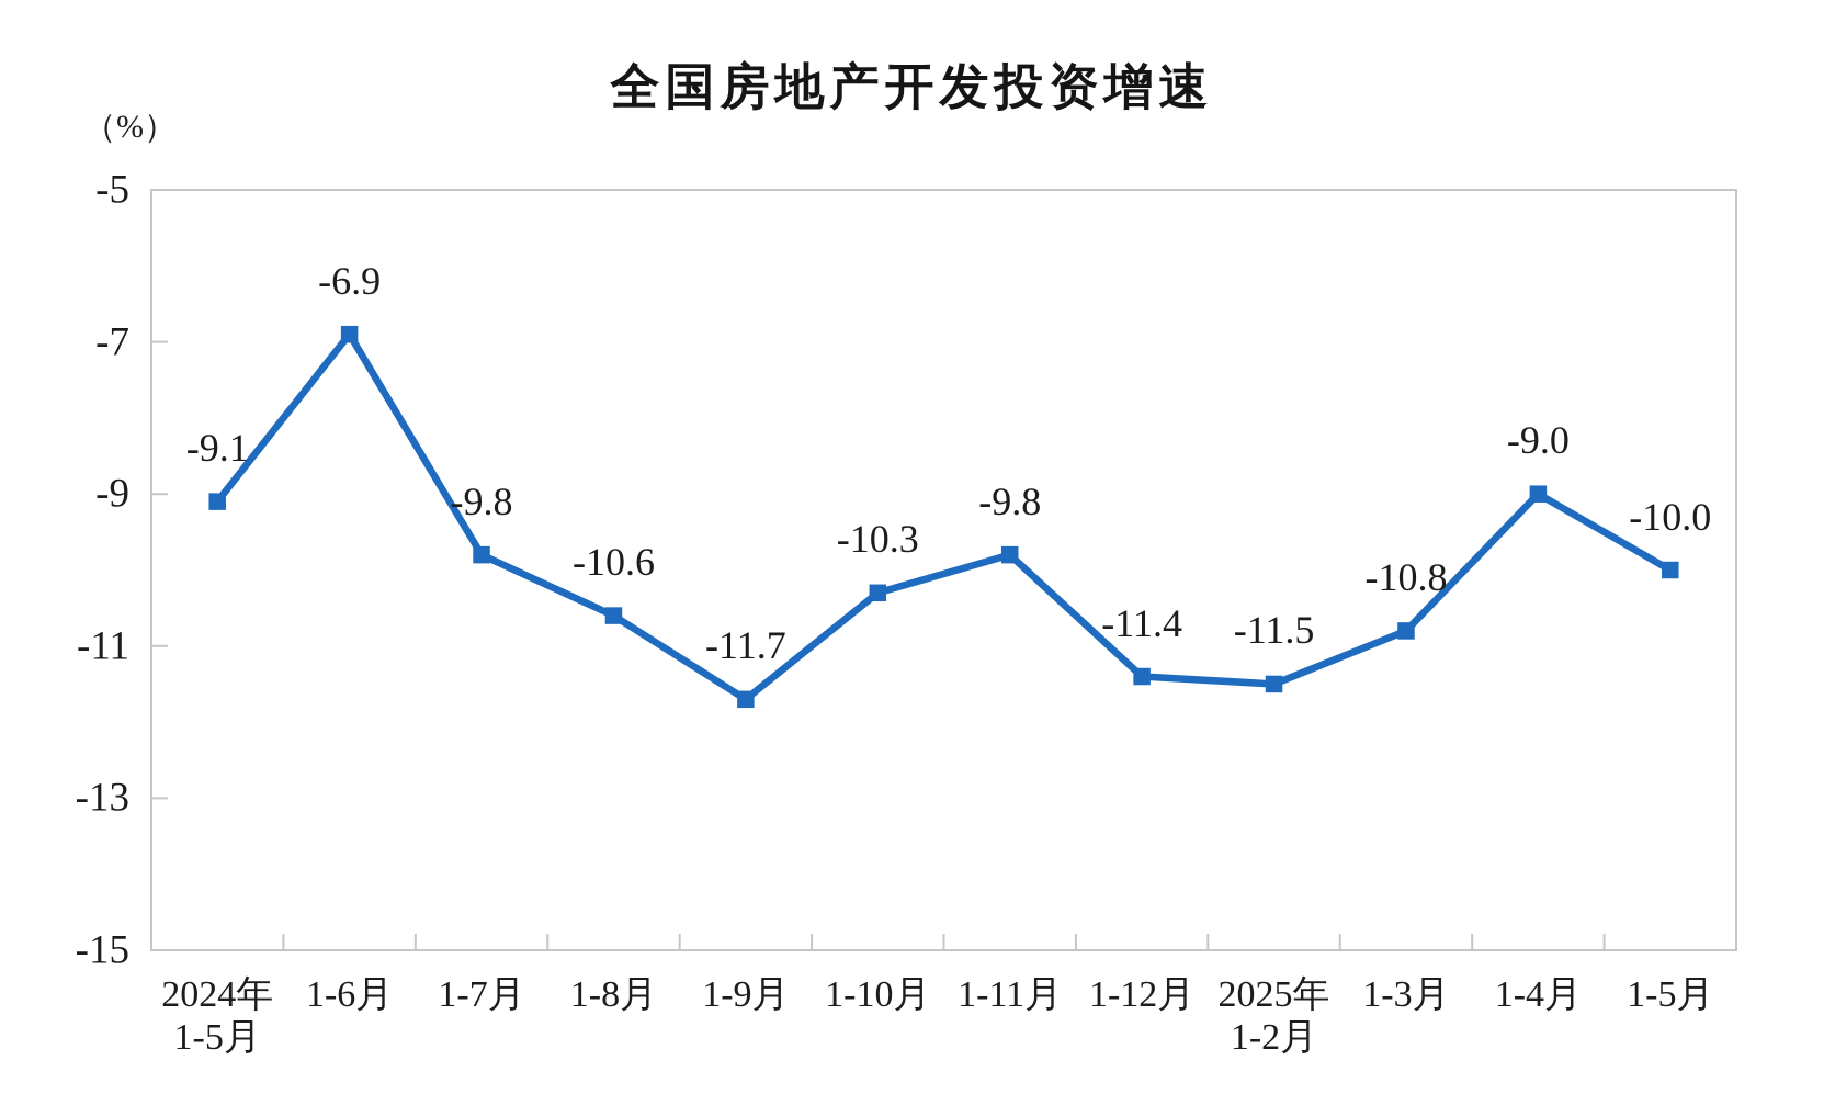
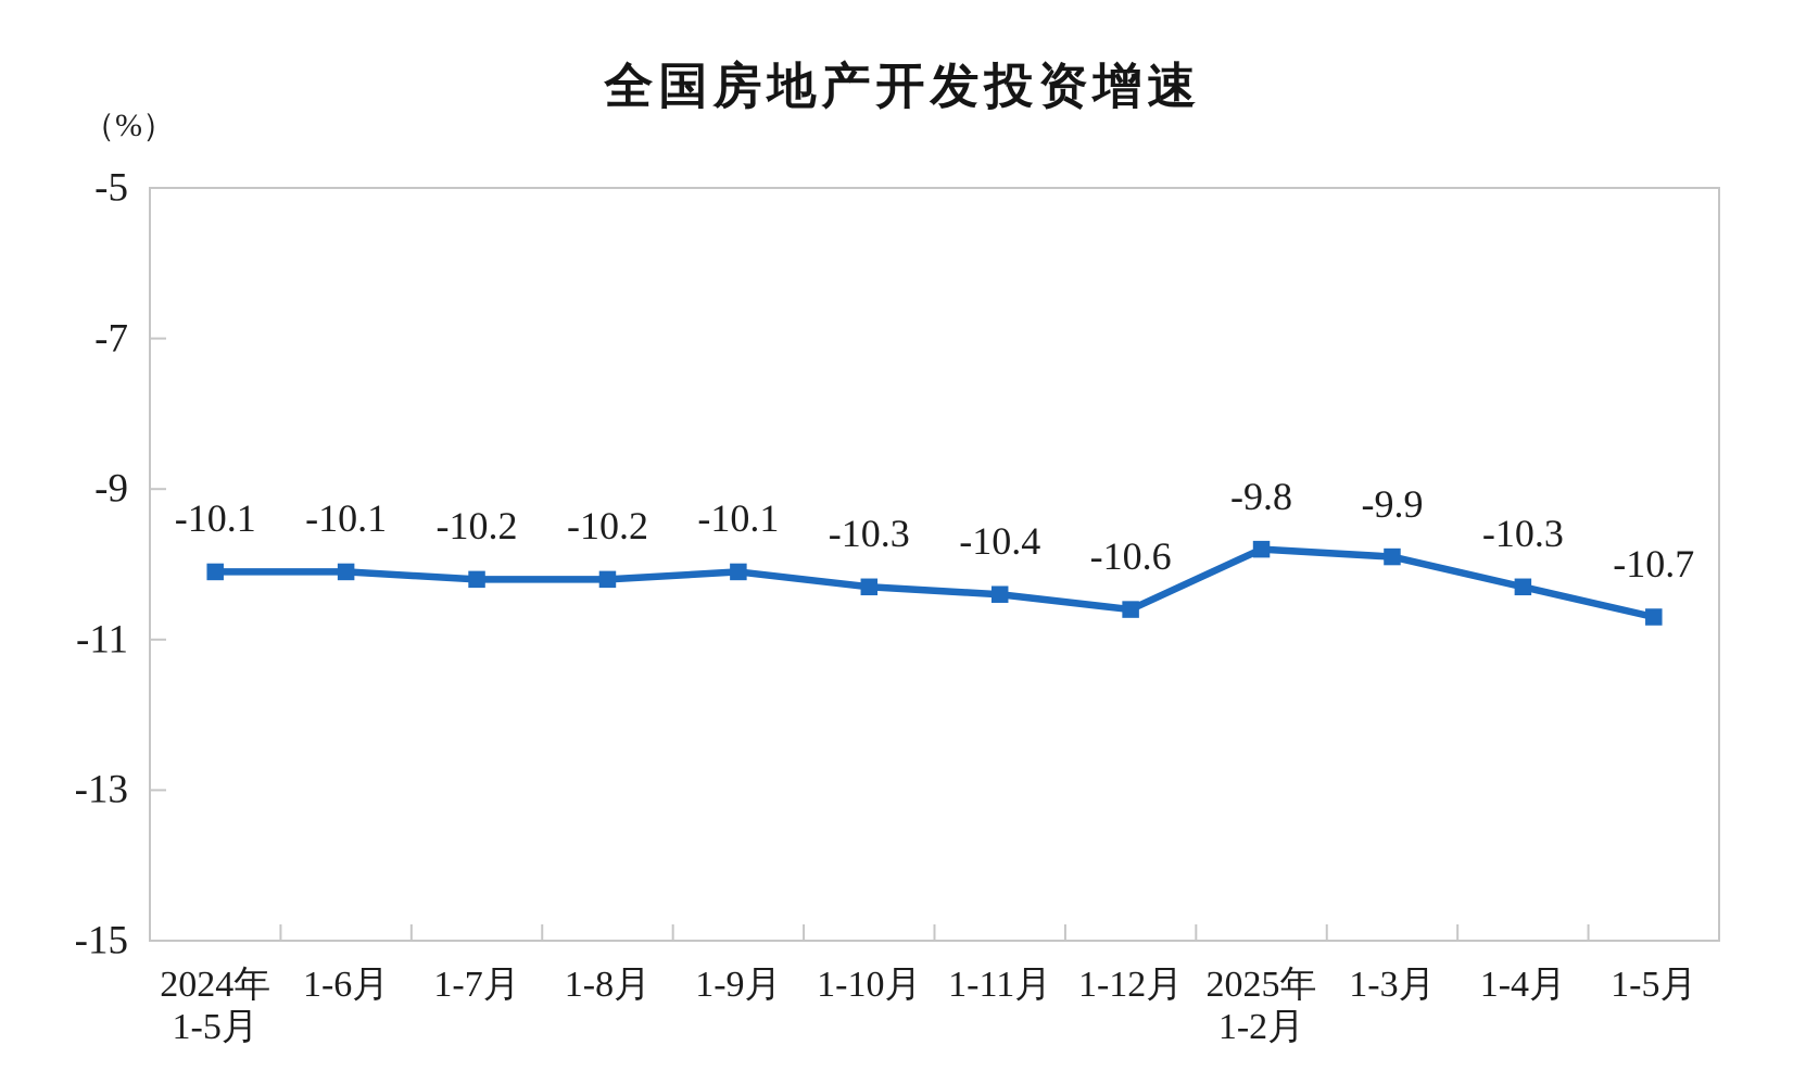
2024年 1-5月: -9.1 -> -10.1
1-6月: -6.9 -> -10.1
1-7月: -9.8 -> -10.2
1-8月: -10.6 -> -10.2
1-9月: -11.7 -> -10.1
1-11月: -9.8 -> -10.4
1-12月: -11.4 -> -10.6
2025年 1-2月: -11.5 -> -9.8
1-3月: -10.8 -> -9.9
1-4月: -9.0 -> -10.3
1-5月: -10.0 -> -10.7
